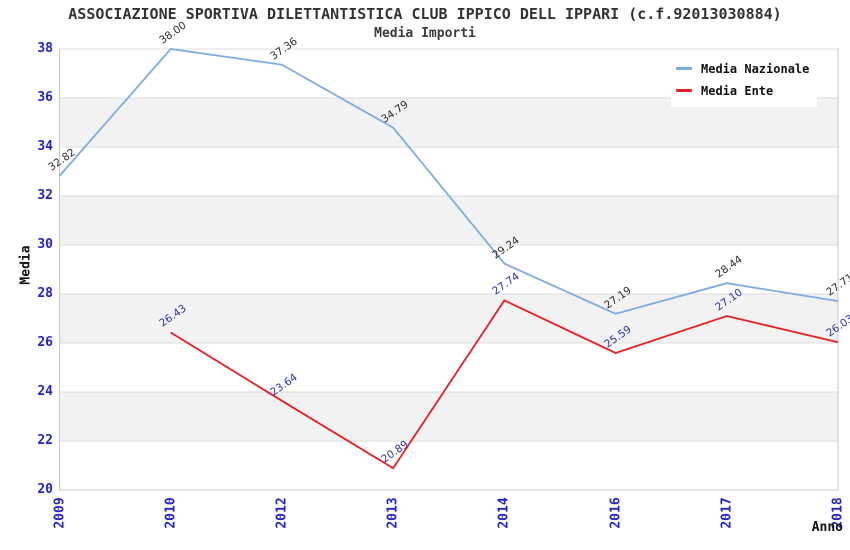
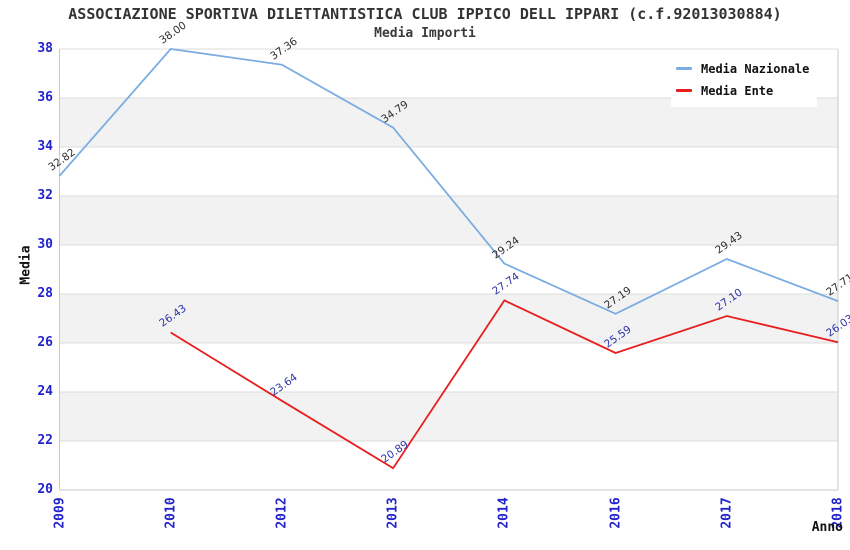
Media Nazionale/2017: 28.44 -> 29.43
